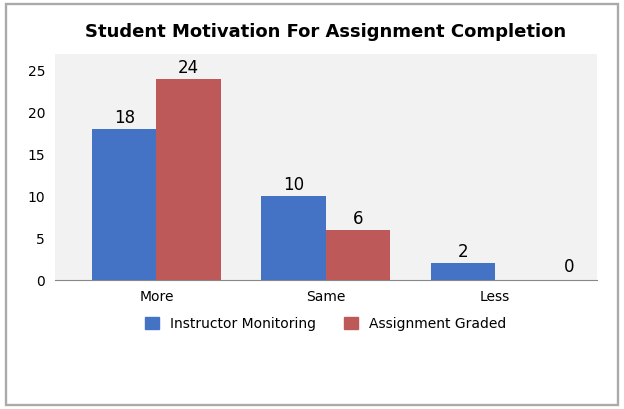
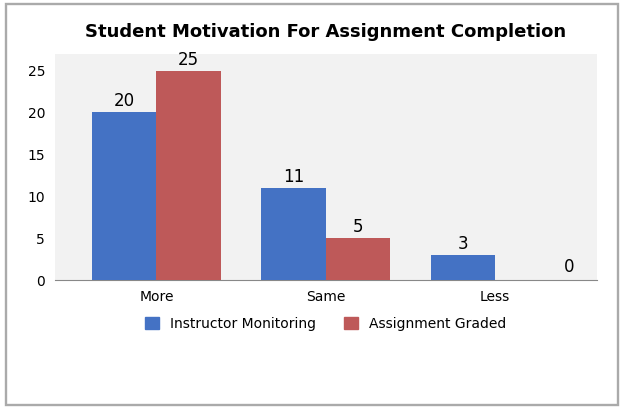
Instructor Monitoring/More: 18 -> 20
Assignment Graded/More: 24 -> 25
Instructor Monitoring/Same: 10 -> 11
Assignment Graded/Same: 6 -> 5
Instructor Monitoring/Less: 2 -> 3
